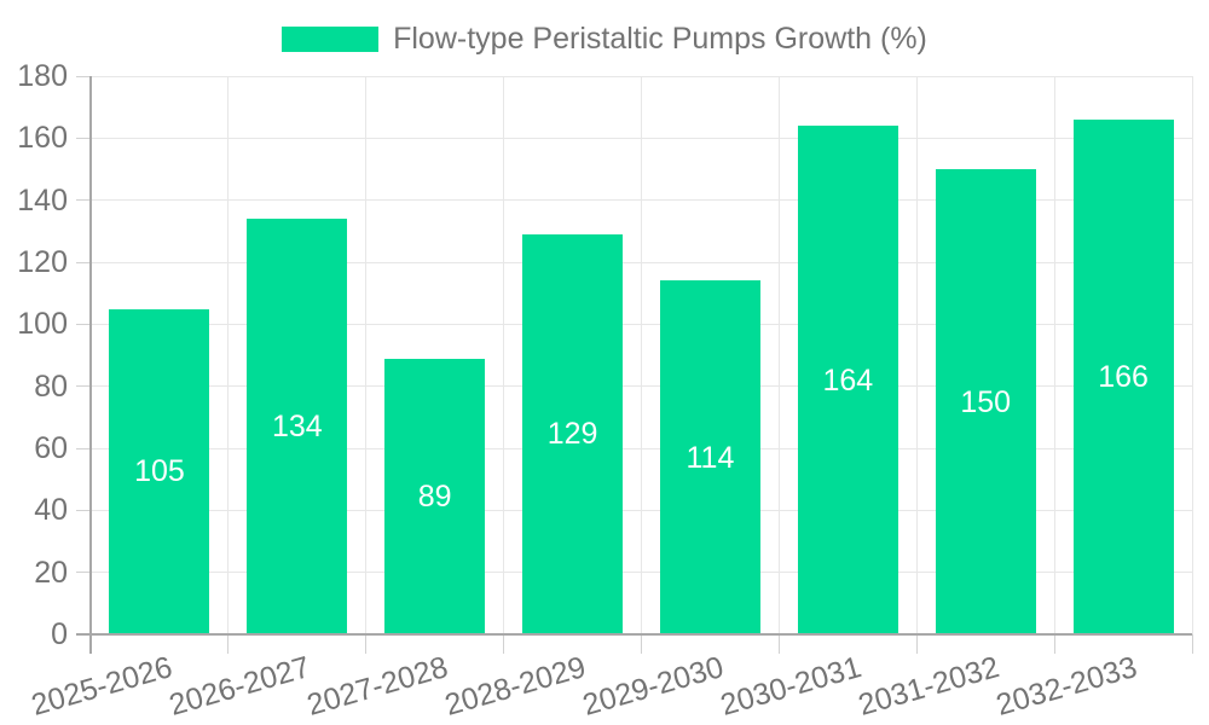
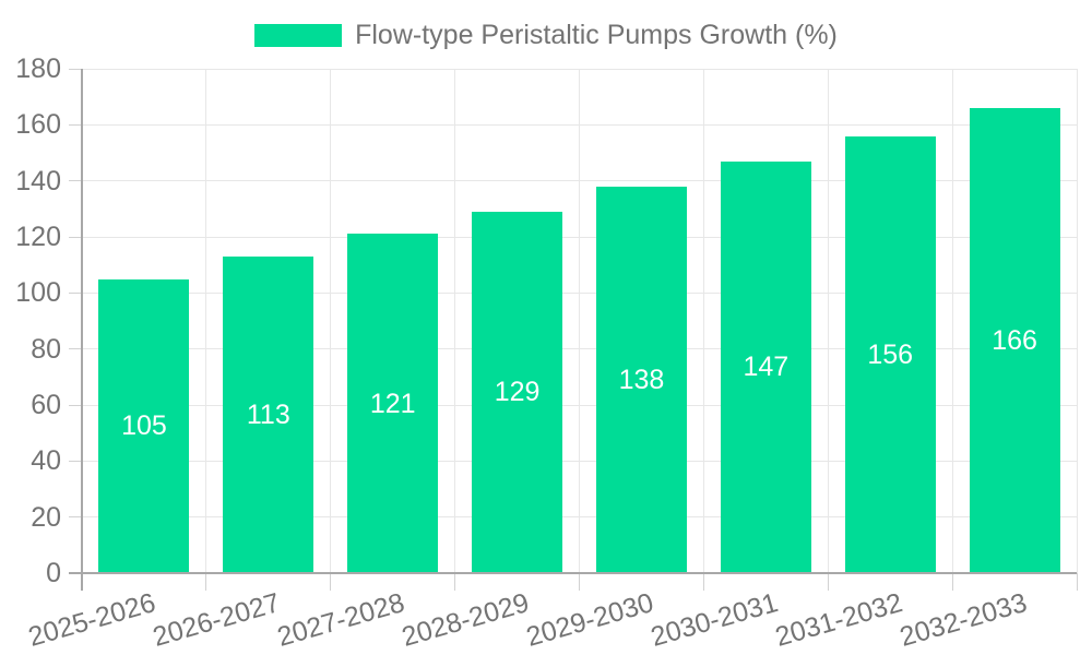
2026-2027: 134 -> 113
2027-2028: 89 -> 121
2029-2030: 114 -> 138
2030-2031: 164 -> 147
2031-2032: 150 -> 156
